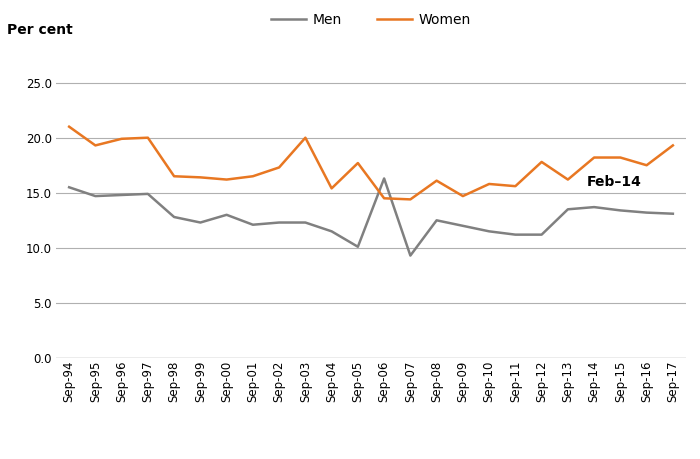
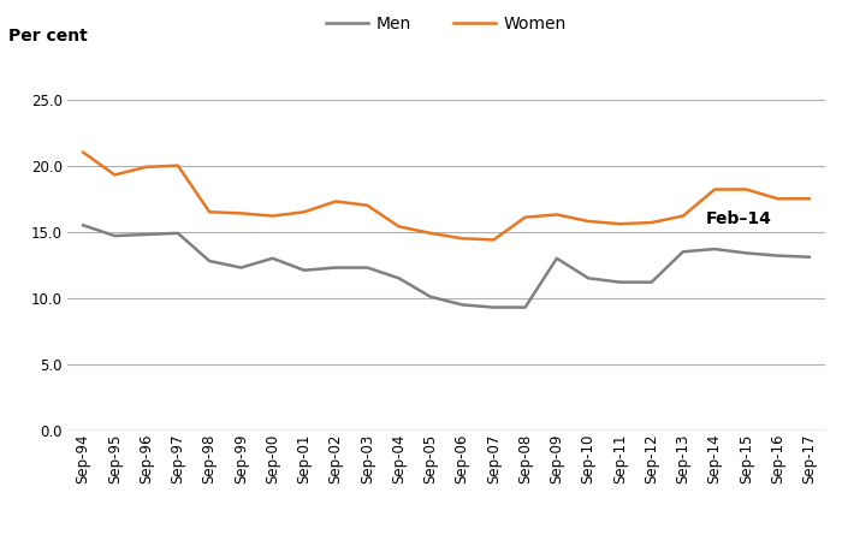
Women/Sep-03: 20.0 -> 17.0
Women/Sep-05: 17.7 -> 14.9
Men/Sep-06: 16.3 -> 9.5
Men/Sep-08: 12.5 -> 9.3
Men/Sep-09: 12.0 -> 13.0
Women/Sep-09: 14.7 -> 16.3
Women/Sep-12: 17.8 -> 15.7
Women/Sep-17: 19.3 -> 17.5
